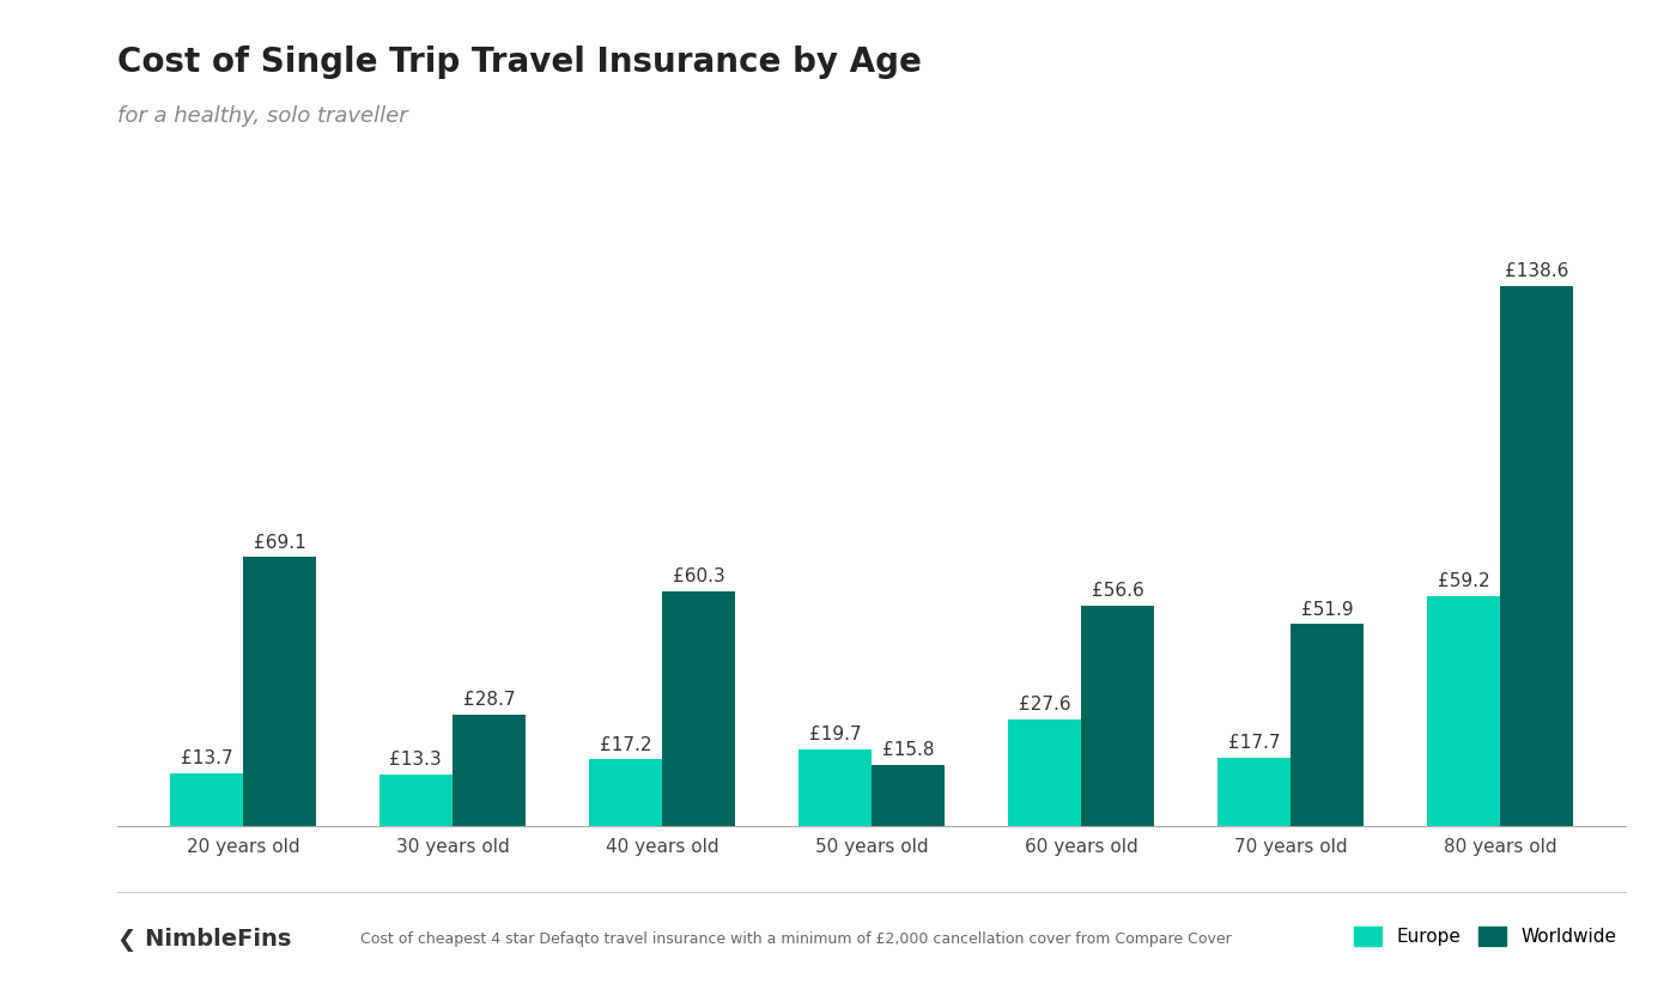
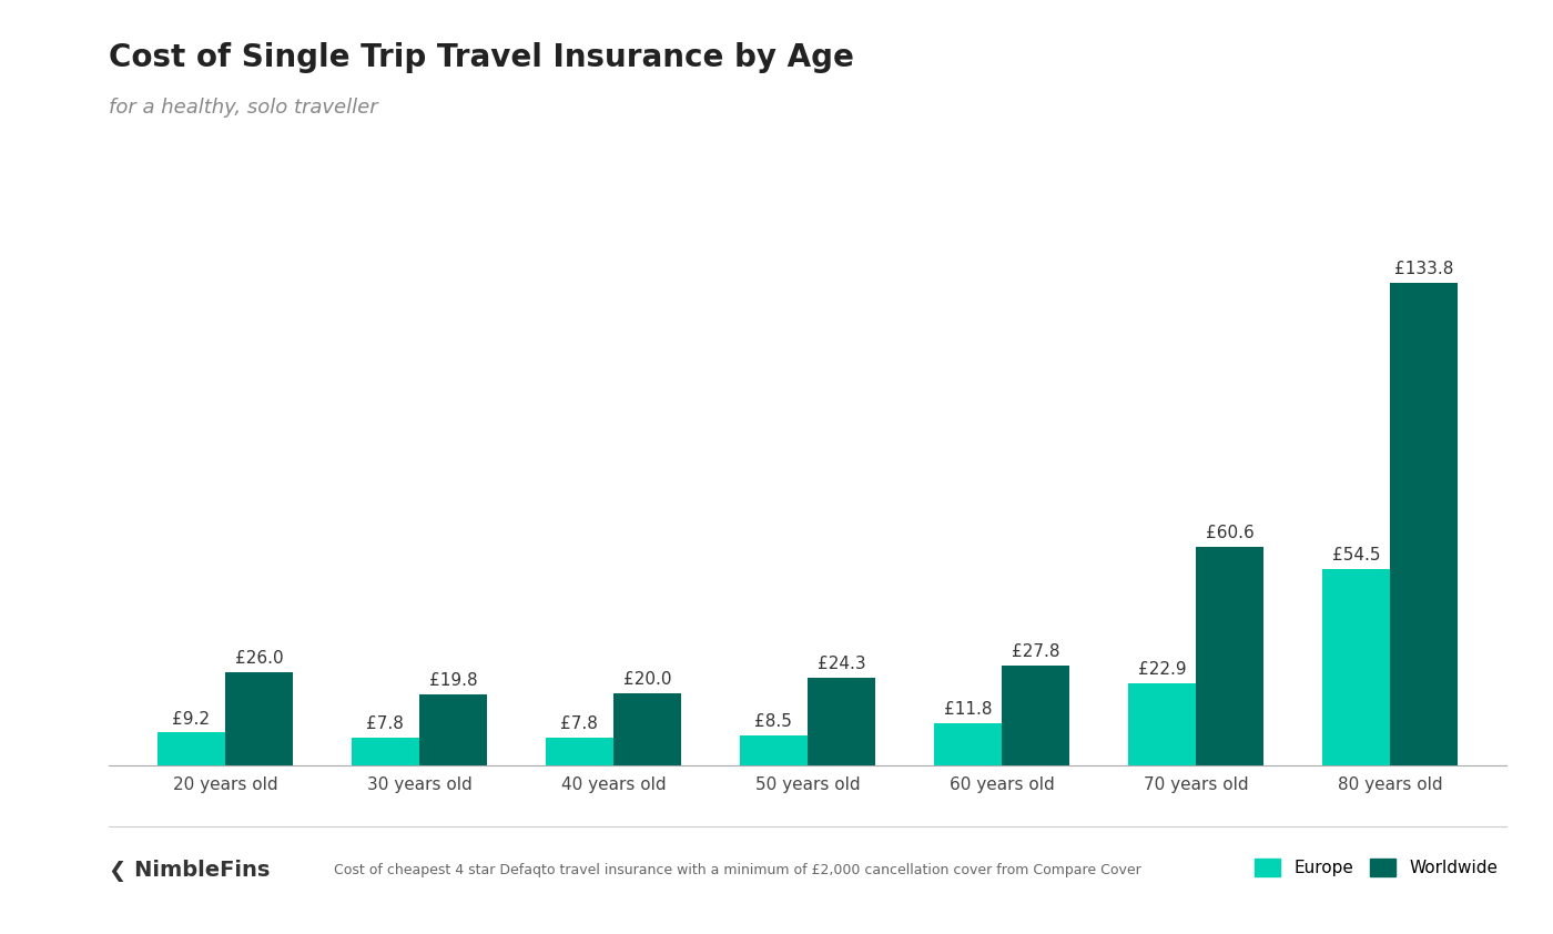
Europe/20 years old: £13.7 -> £9.2
Worldwide/20 years old: £69.1 -> £26.0
Europe/30 years old: £13.3 -> £7.8
Worldwide/30 years old: £28.7 -> £19.8
Europe/40 years old: £17.2 -> £7.8
Worldwide/40 years old: £60.3 -> £20.0
Europe/50 years old: £19.7 -> £8.5
Worldwide/50 years old: £15.8 -> £24.3
Europe/60 years old: £27.6 -> £11.8
Worldwide/60 years old: £56.6 -> £27.8
Europe/70 years old: £17.7 -> £22.9
Worldwide/70 years old: £51.9 -> £60.6
Europe/80 years old: £59.2 -> £54.5
Worldwide/80 years old: £138.6 -> £133.8
